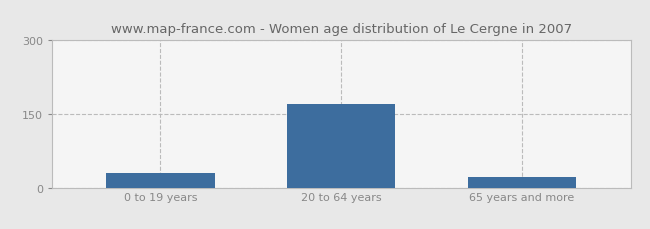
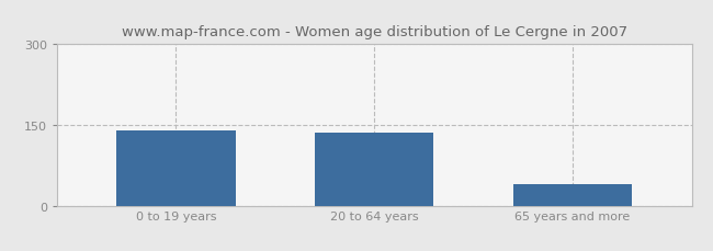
0 to 19 years: 30 -> 140
20 to 64 years: 170 -> 135
65 years and more: 22 -> 40
